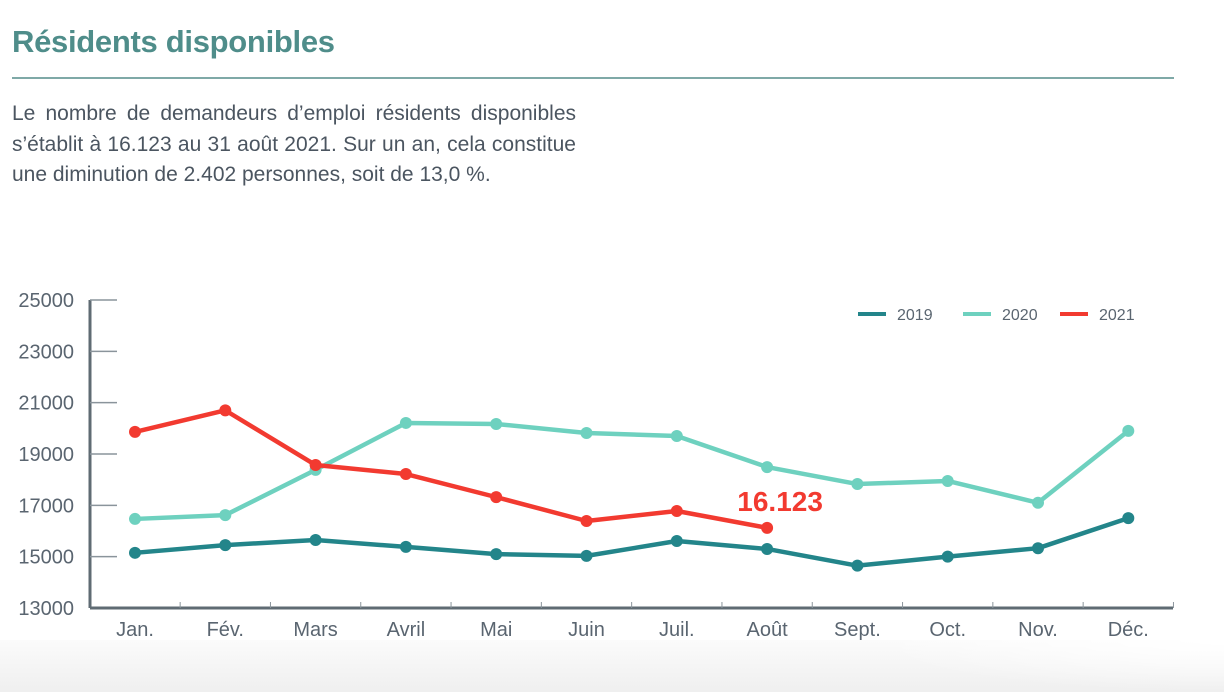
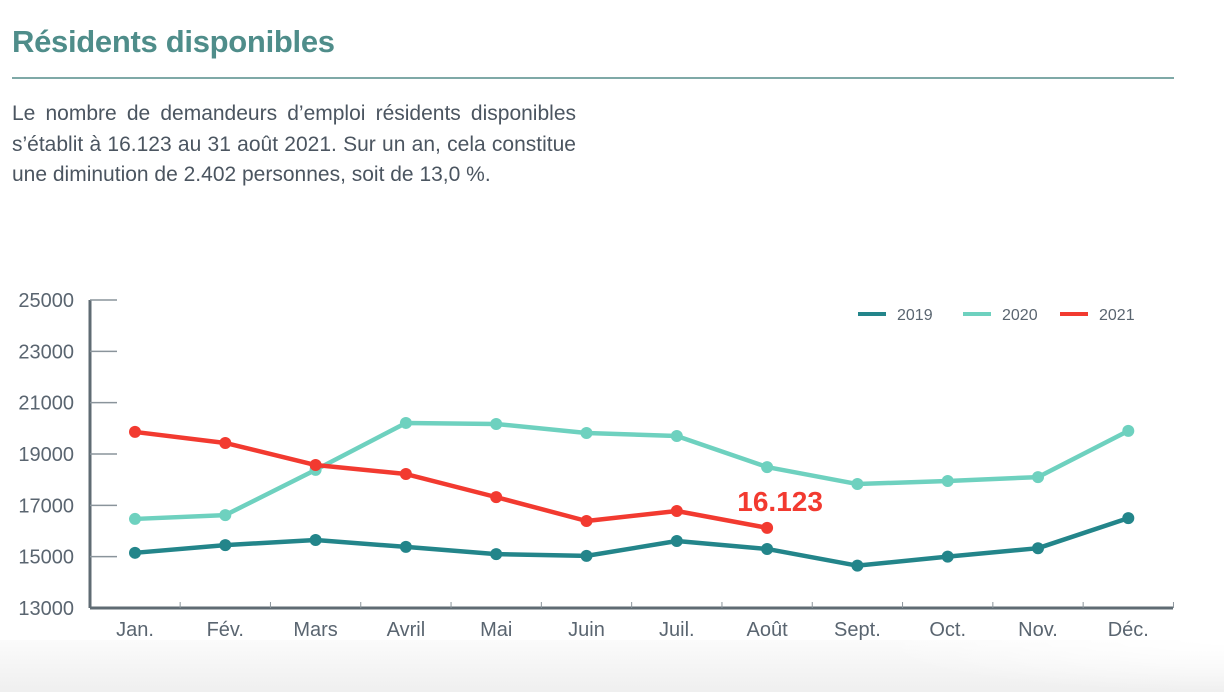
2021/Fév.: 20700 -> 19400
2020/Nov.: 17100 -> 18100
